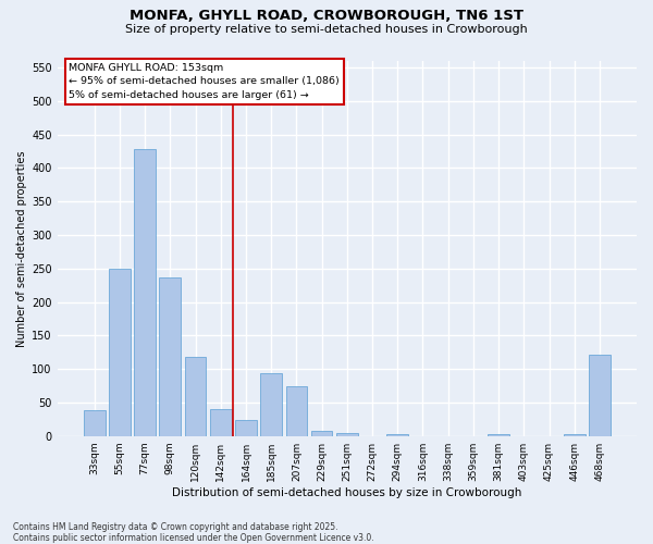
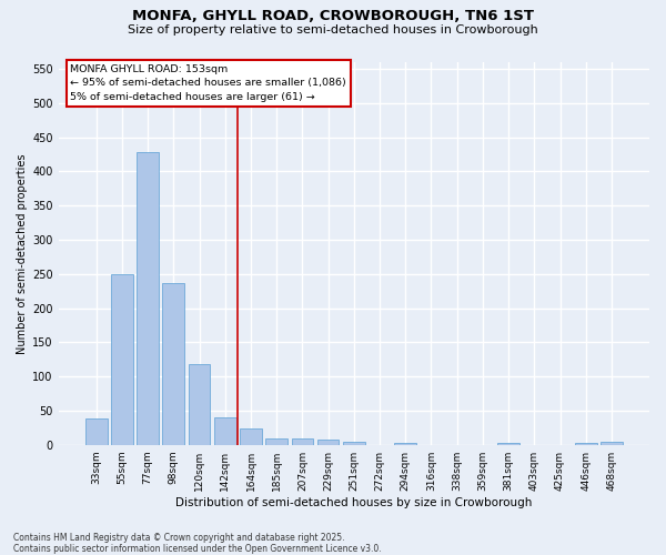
185sqm: 94 -> 10
207sqm: 74 -> 9
468sqm: 122 -> 4
